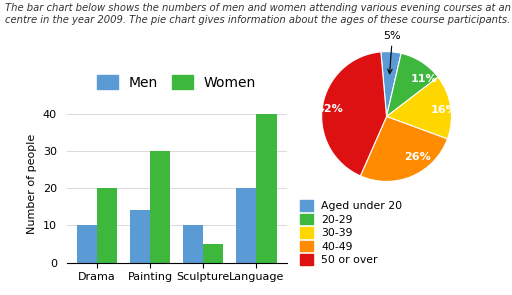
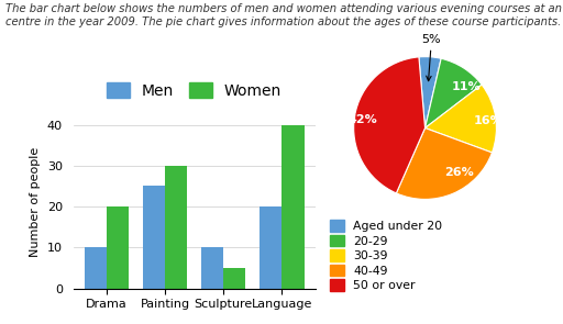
Men/Painting: 14 -> 25
